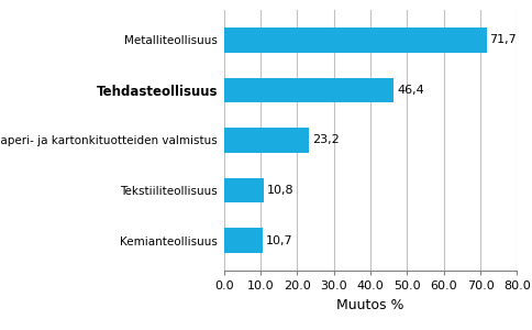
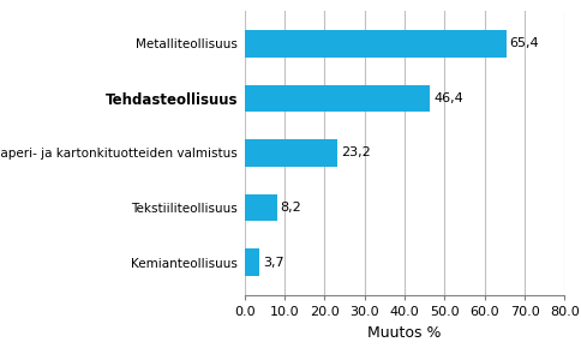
Metalliteollisuus: 71,7 -> 65,4
Tekstiiliteollisuus: 10,8 -> 8,2
Kemianteollisuus: 10,7 -> 3,7
